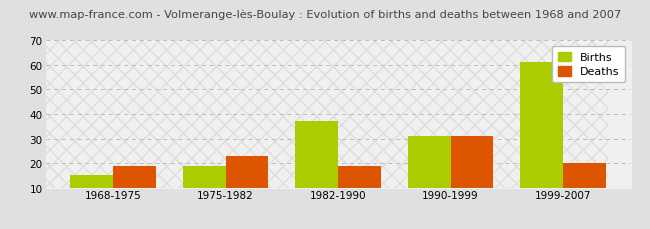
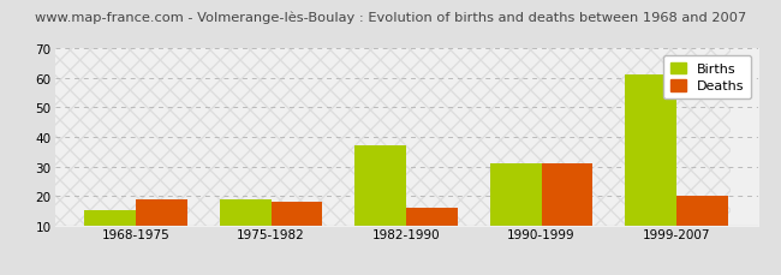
Deaths/1975-1982: 23 -> 18
Deaths/1982-1990: 19 -> 16
